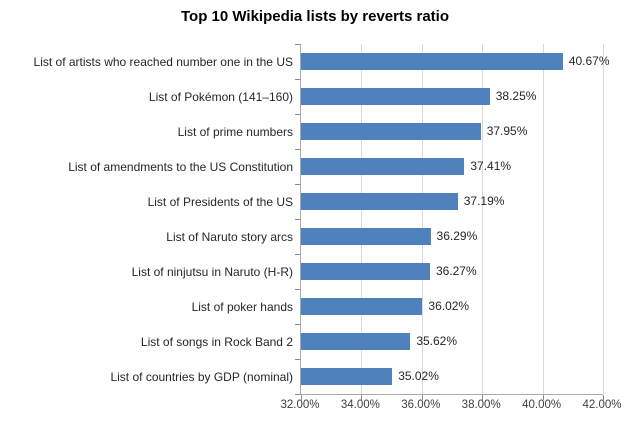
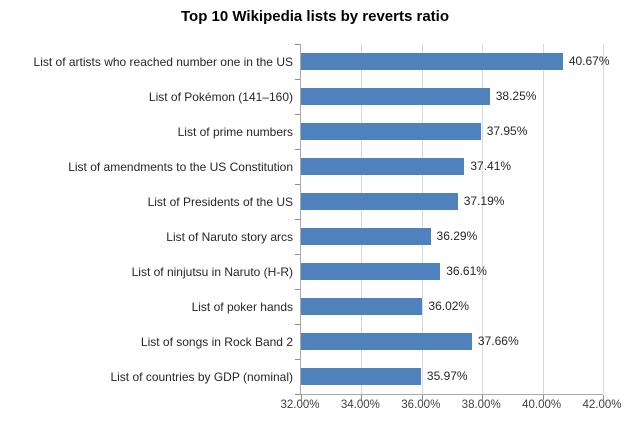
List of ninjutsu in Naruto (H-R): 36.27% -> 36.61%
List of songs in Rock Band 2: 35.62% -> 37.66%
List of countries by GDP (nominal): 35.02% -> 35.97%
